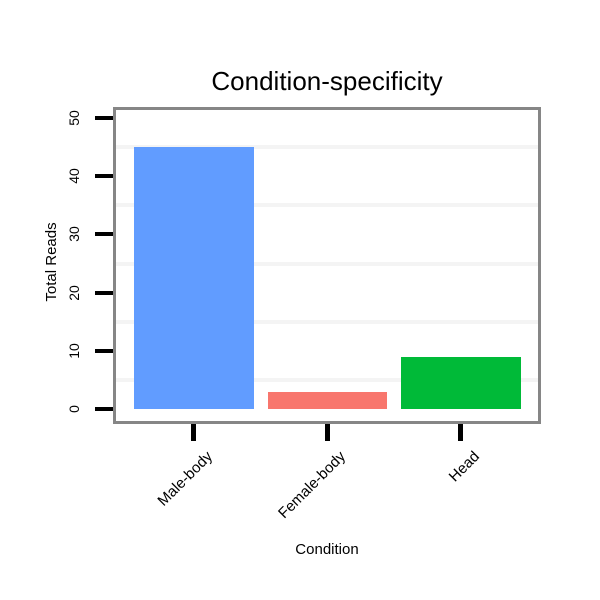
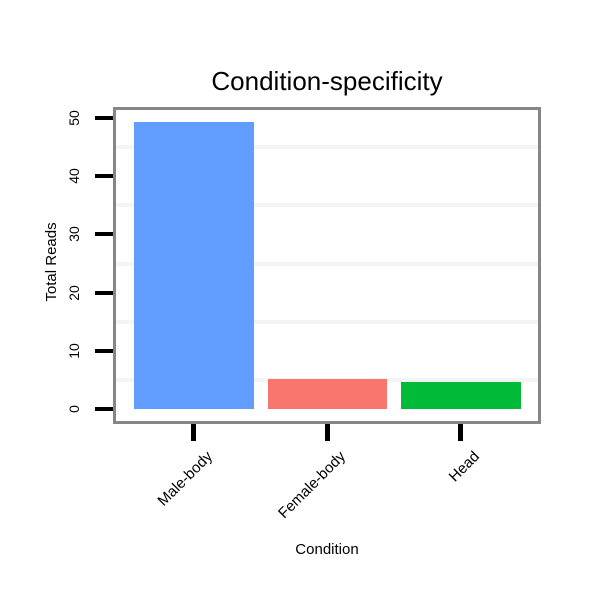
Male-body: 45 -> 49
Female-body: 3 -> 5
Head: 9 -> 5
